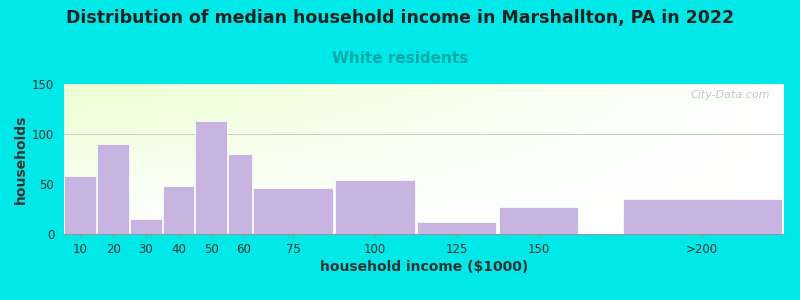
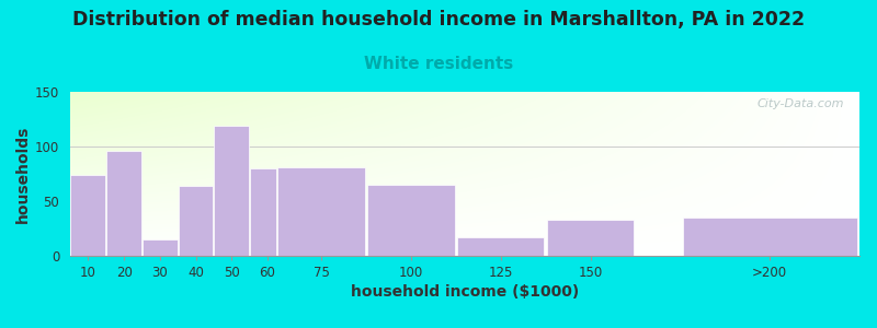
10: 58 -> 74
20: 90 -> 96
40: 48 -> 64
50: 113 -> 119
75: 46 -> 81
100: 54 -> 65
125: 12 -> 17
150: 27 -> 33
